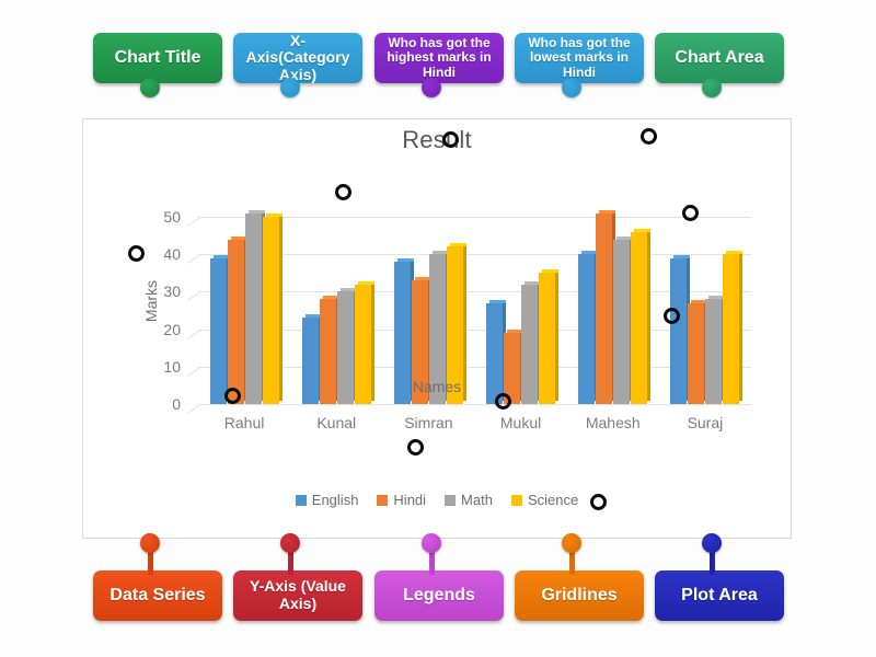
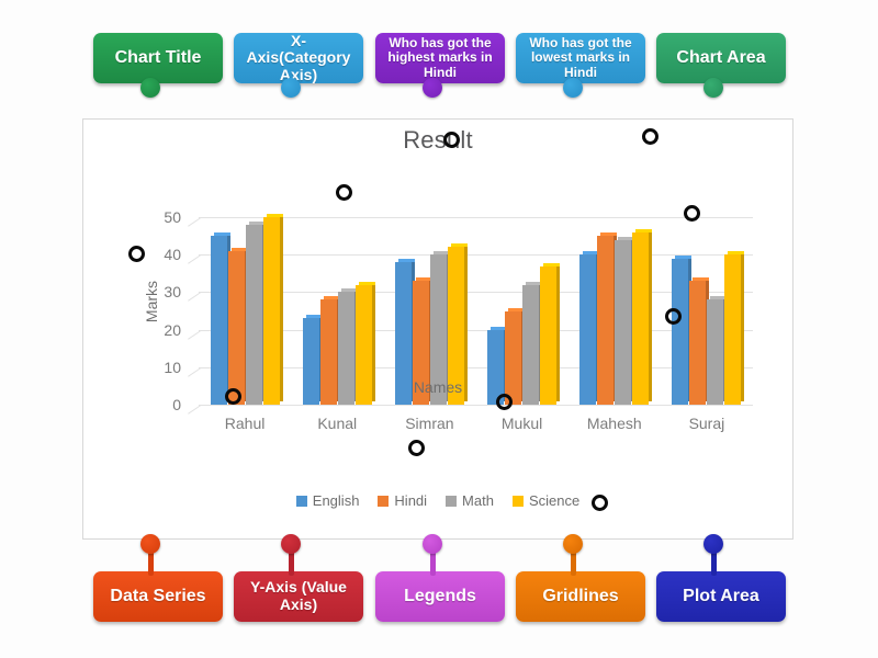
English/Rahul: 39 -> 45
Hindi/Rahul: 44 -> 41
Math/Rahul: 51 -> 48
English/Mukul: 27 -> 20
Hindi/Mukul: 19 -> 25
Science/Mukul: 35 -> 37
Hindi/Mahesh: 51 -> 45
Hindi/Suraj: 27 -> 33
